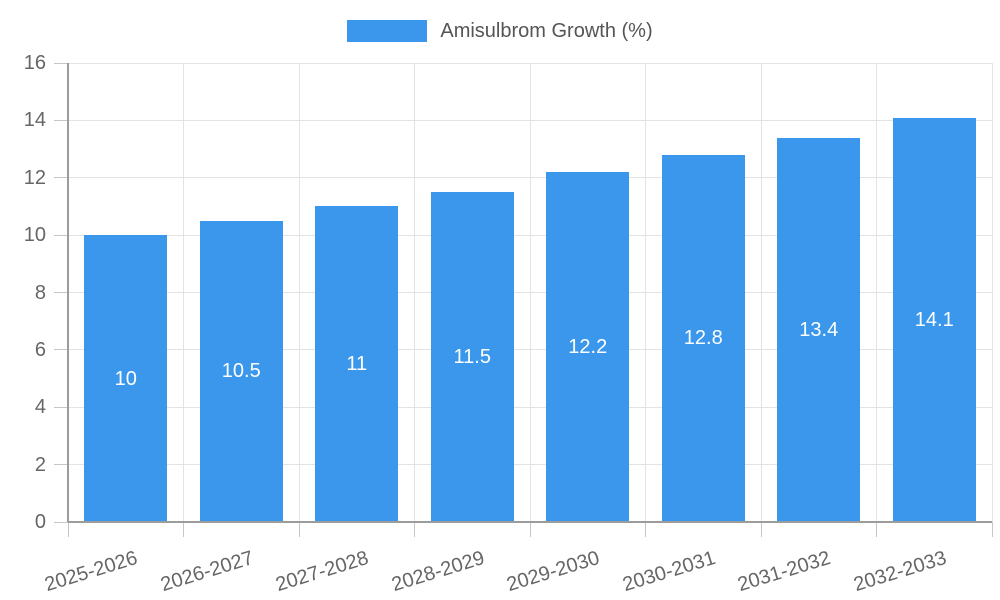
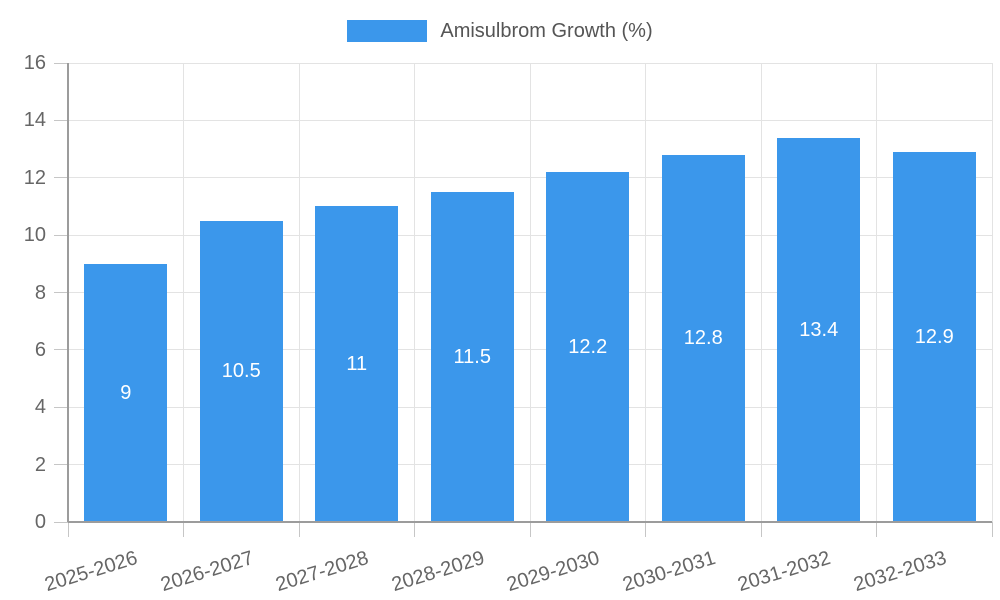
2025-2026: 10 -> 9
2032-2033: 14.1 -> 12.9
